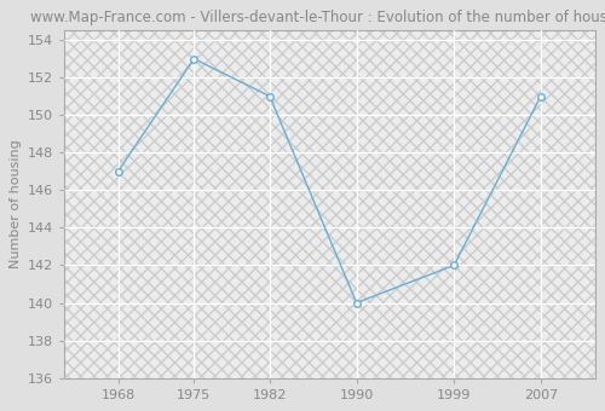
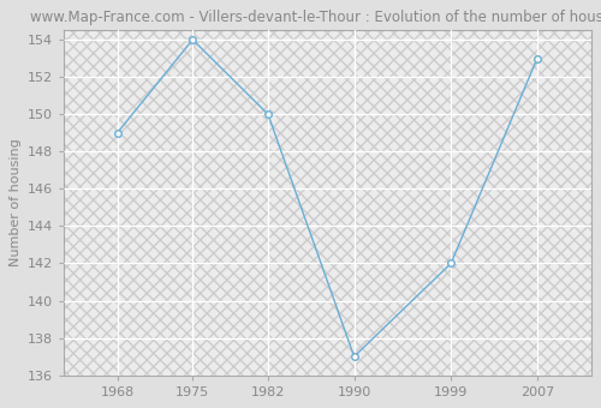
1968: 147 -> 149
1975: 153 -> 154
1982: 151 -> 150
1990: 140 -> 137
2007: 151 -> 153
